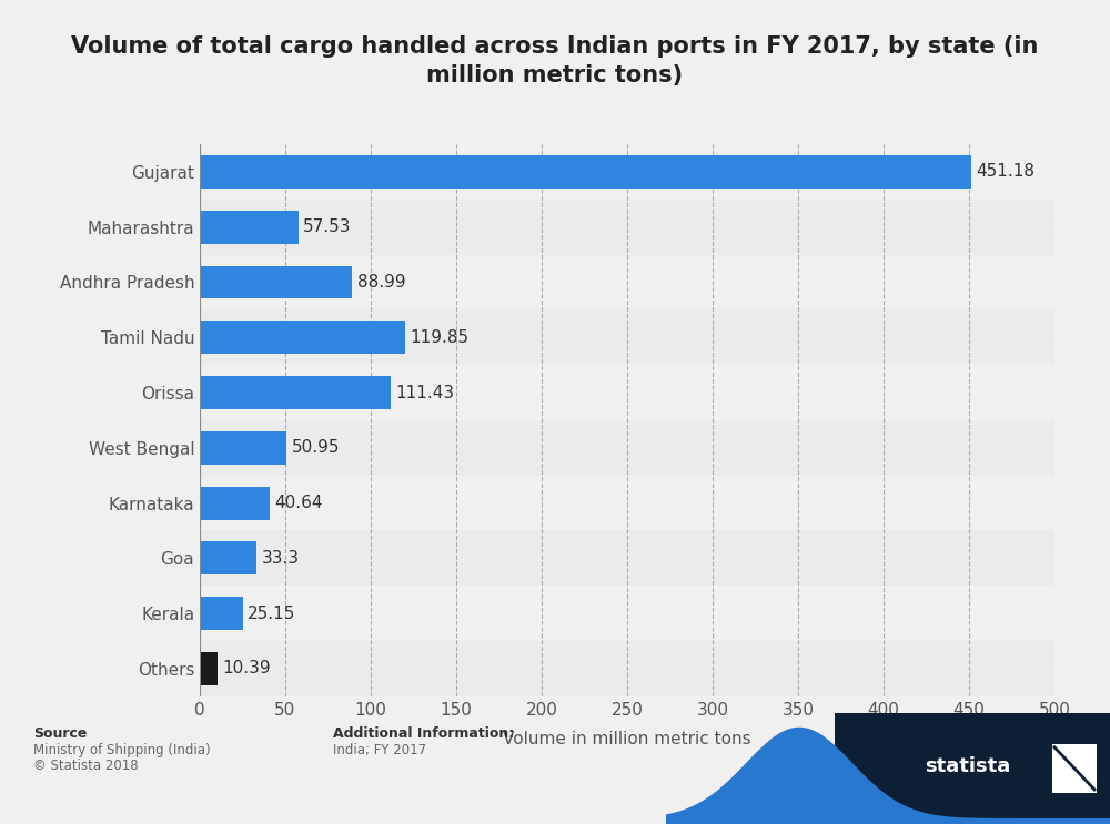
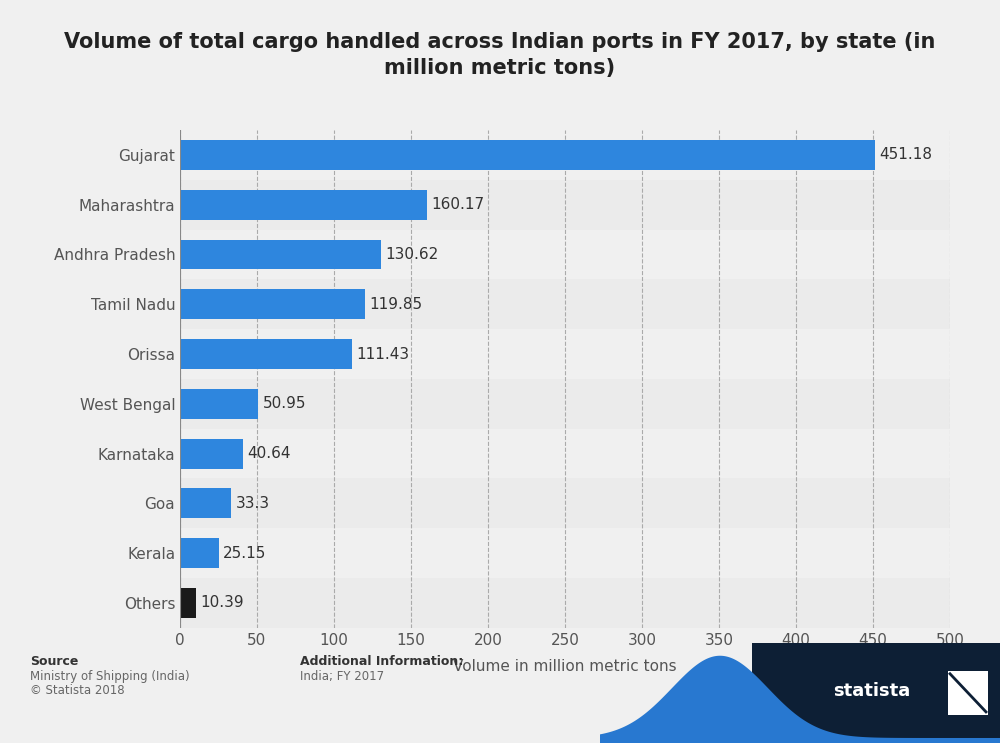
Maharashtra: 57.53 -> 160.17
Andhra Pradesh: 88.99 -> 130.62
